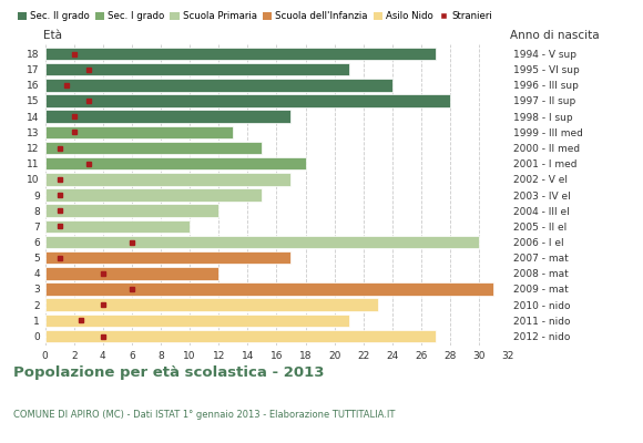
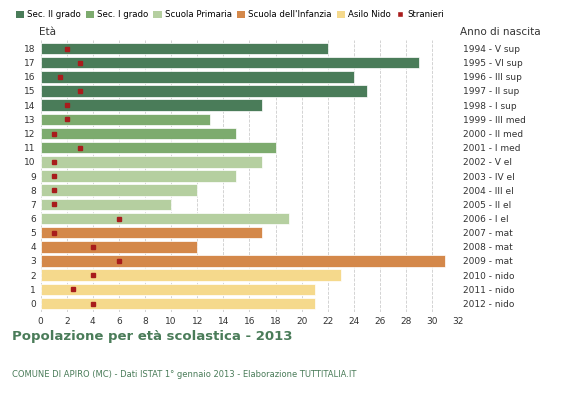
18: 27 -> 22
17: 21 -> 29
15: 28 -> 25
6: 30 -> 19
0: 27 -> 21
